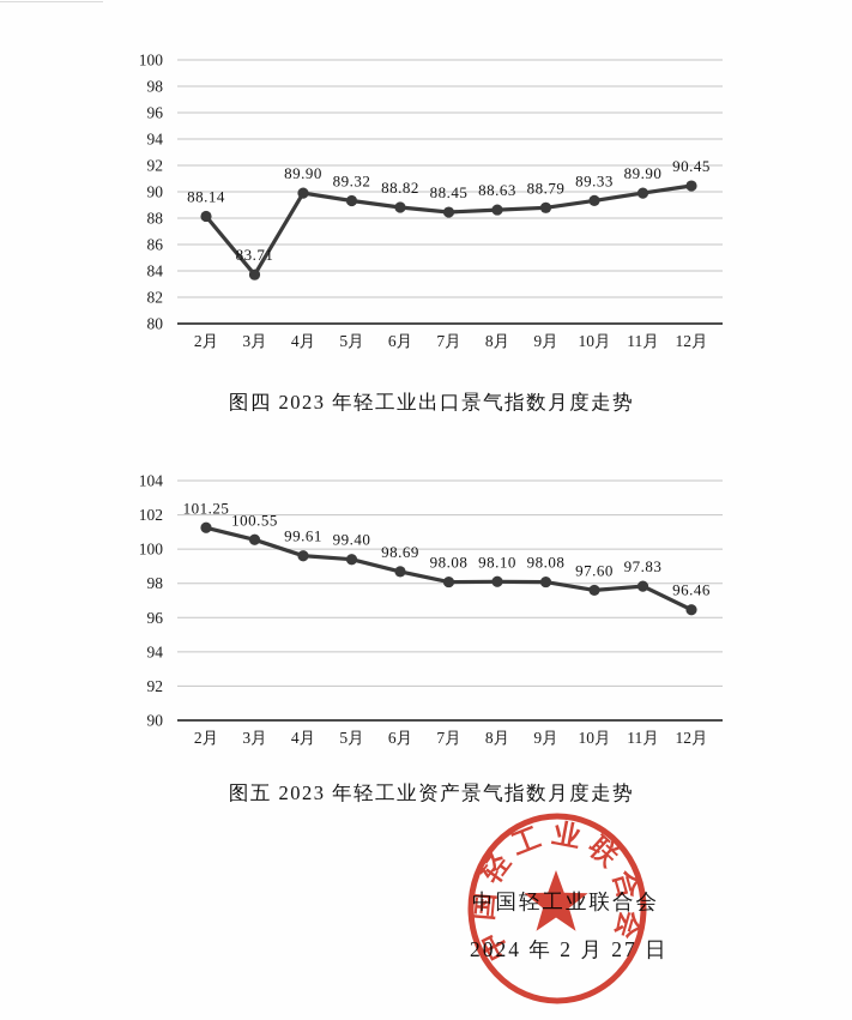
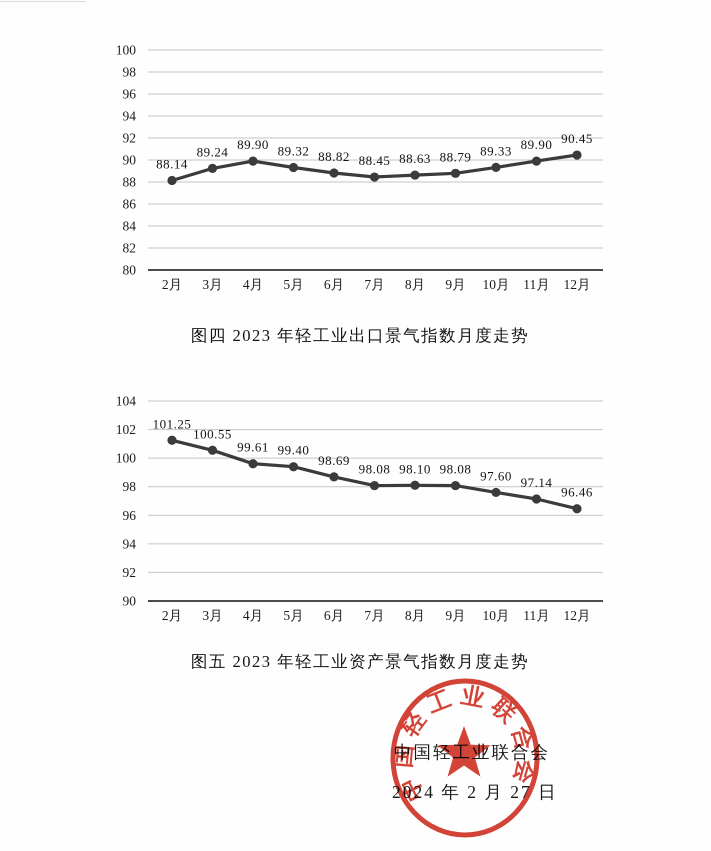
图四 2023 年轻工业出口景气指数月度走势/3月: 83.71 -> 89.24
图五 2023 年轻工业资产景气指数月度走势/11月: 97.83 -> 97.14
